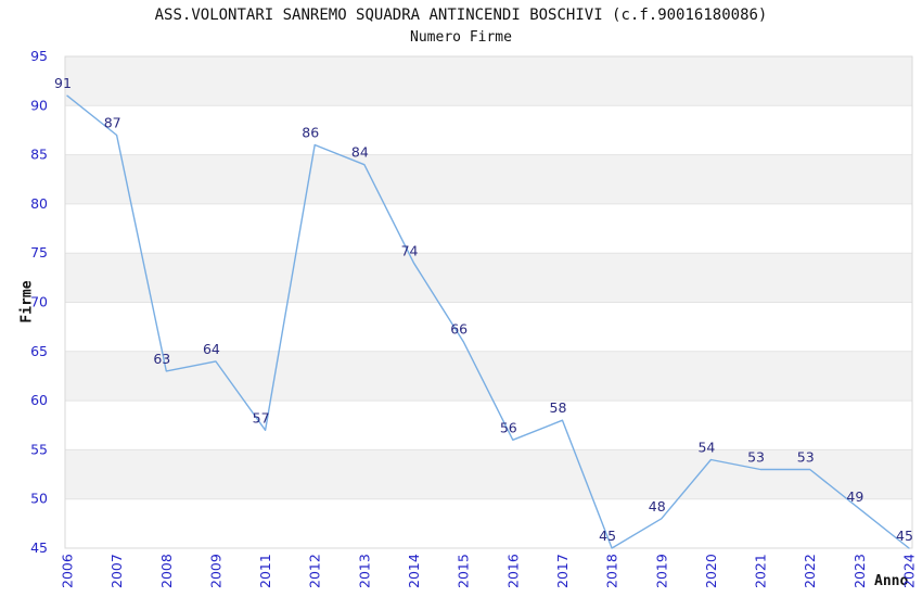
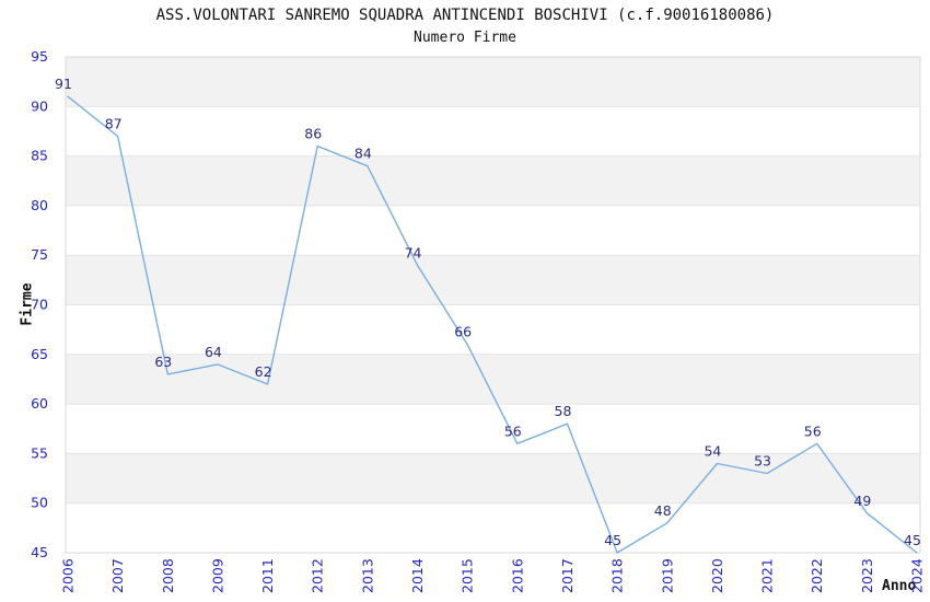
2011: 57 -> 62
2022: 53 -> 56
